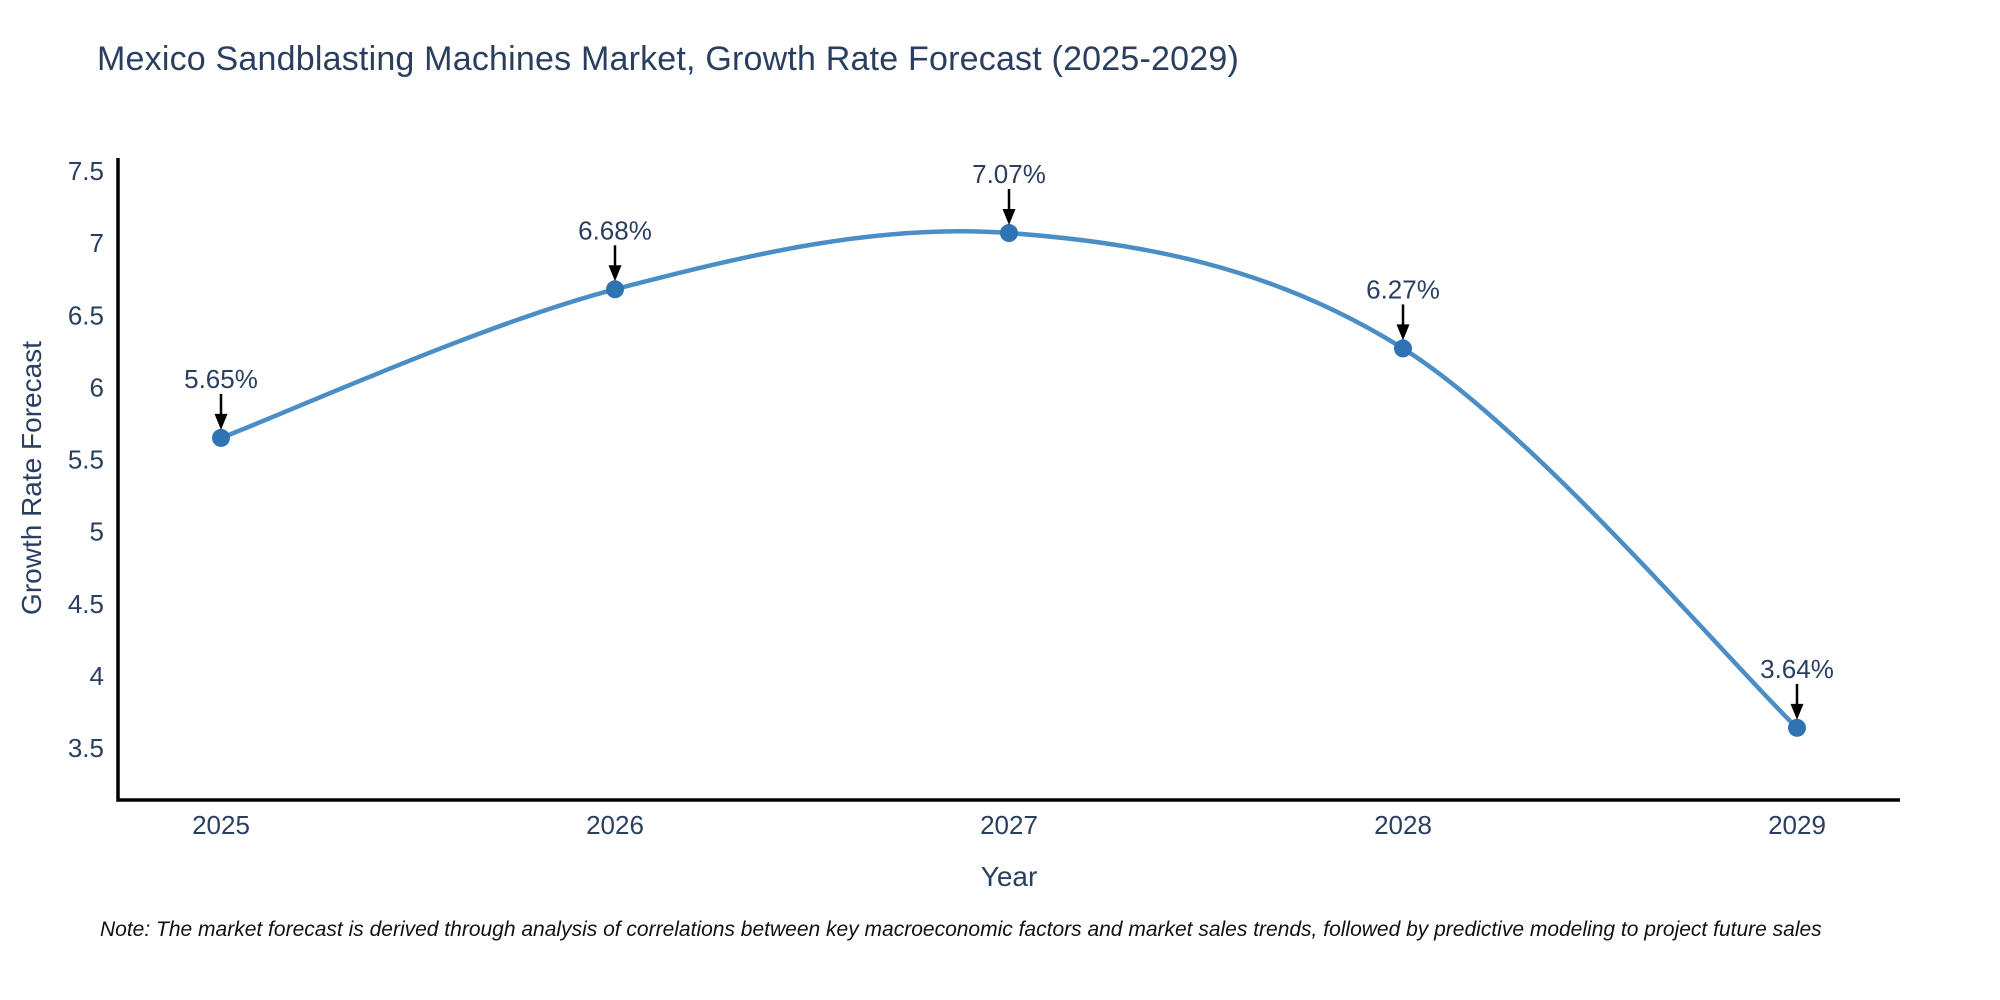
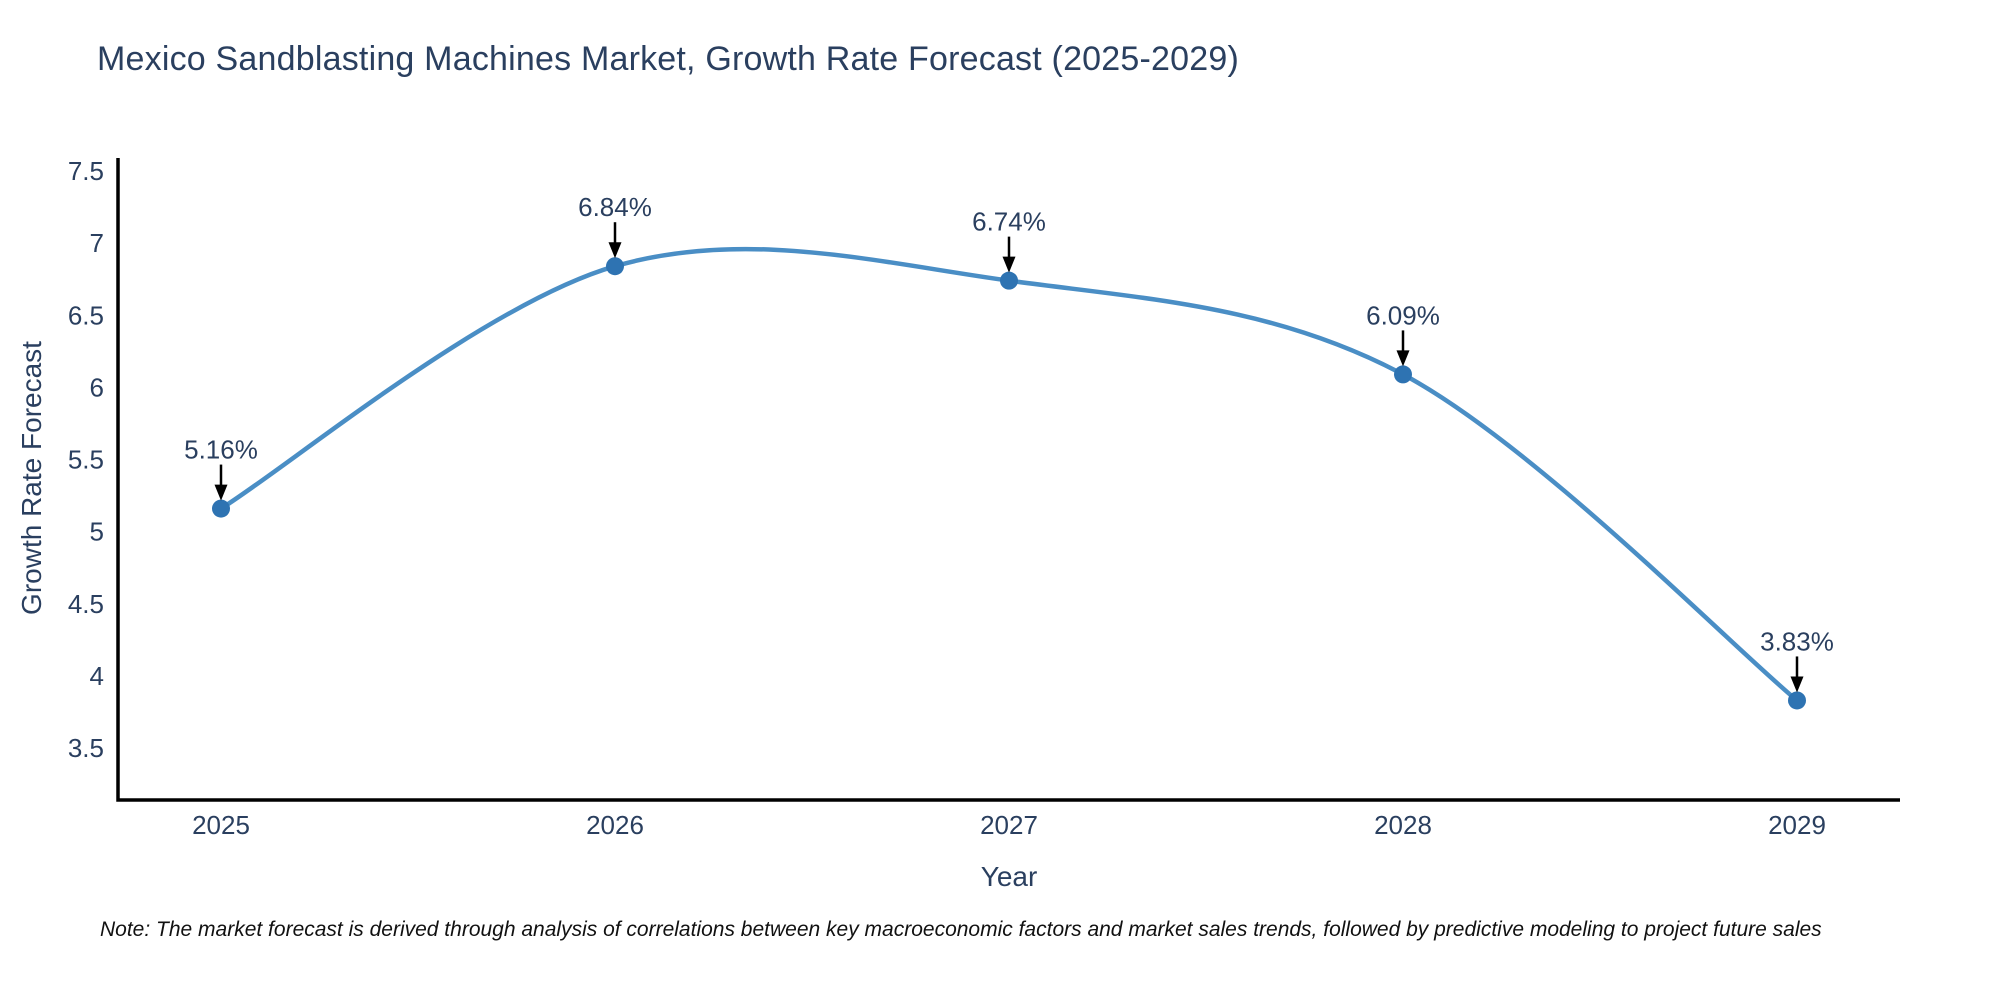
2025: 5.65% -> 5.16%
2026: 6.68% -> 6.84%
2027: 7.07% -> 6.74%
2028: 6.27% -> 6.09%
2029: 3.64% -> 3.83%
